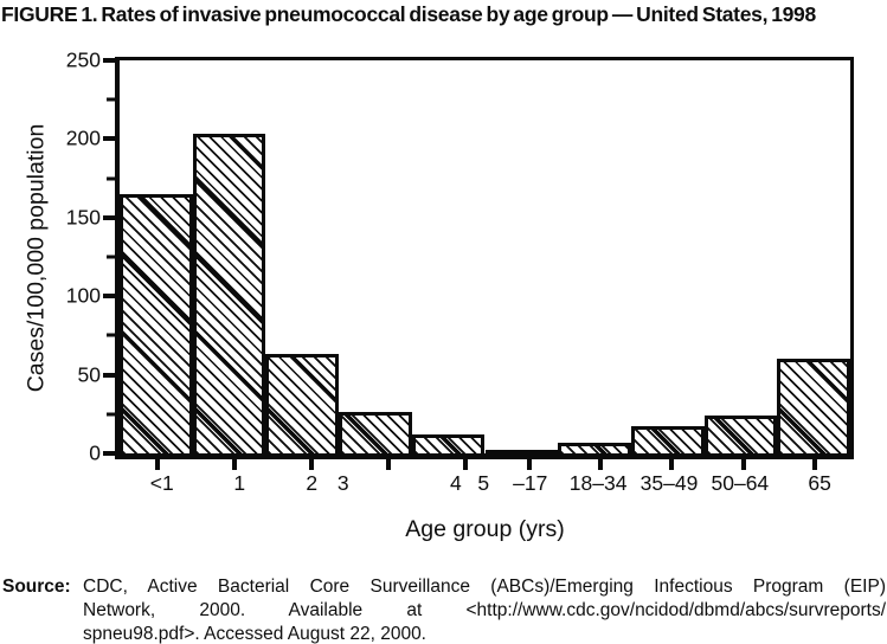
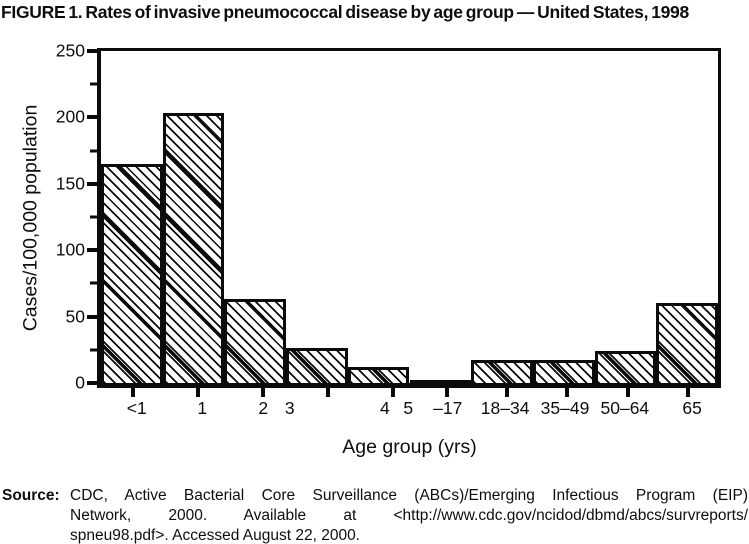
18–34: 7 -> 17
